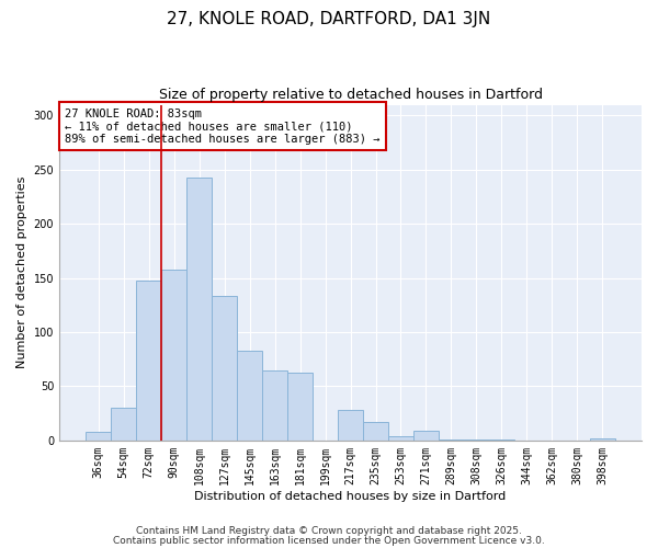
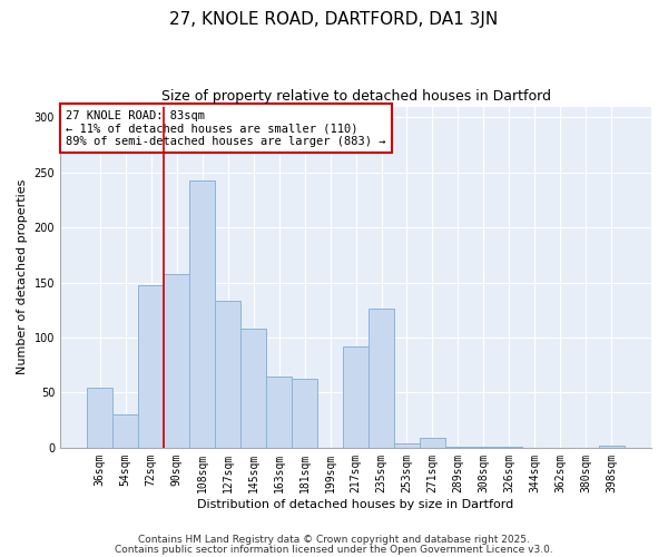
36sqm: 8 -> 54
145sqm: 83 -> 108
217sqm: 28 -> 92
235sqm: 17 -> 126
